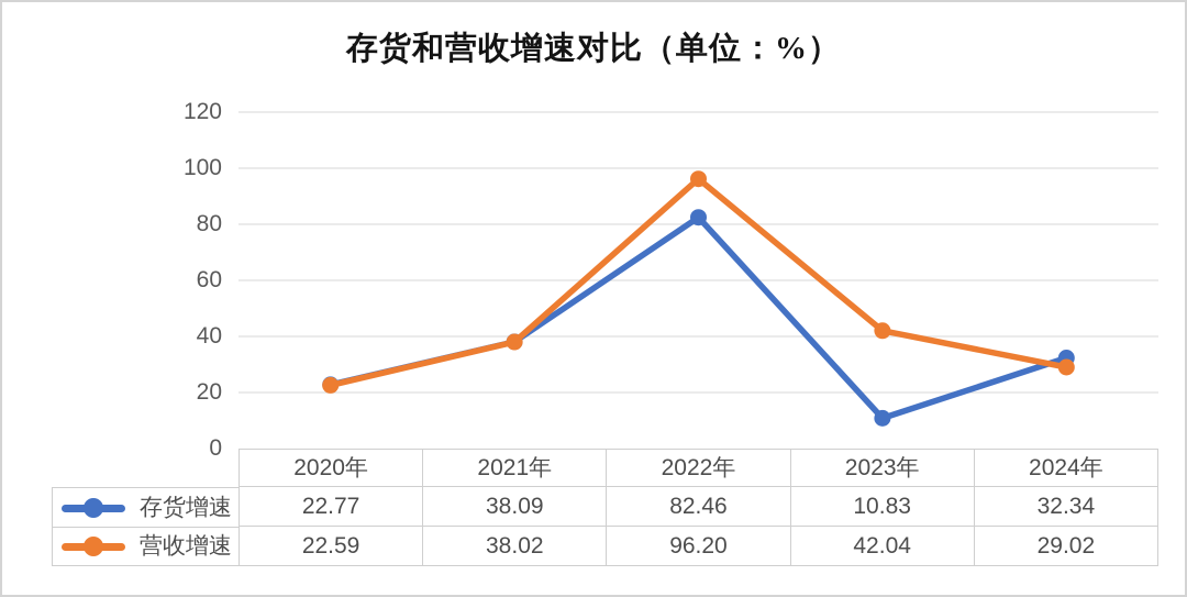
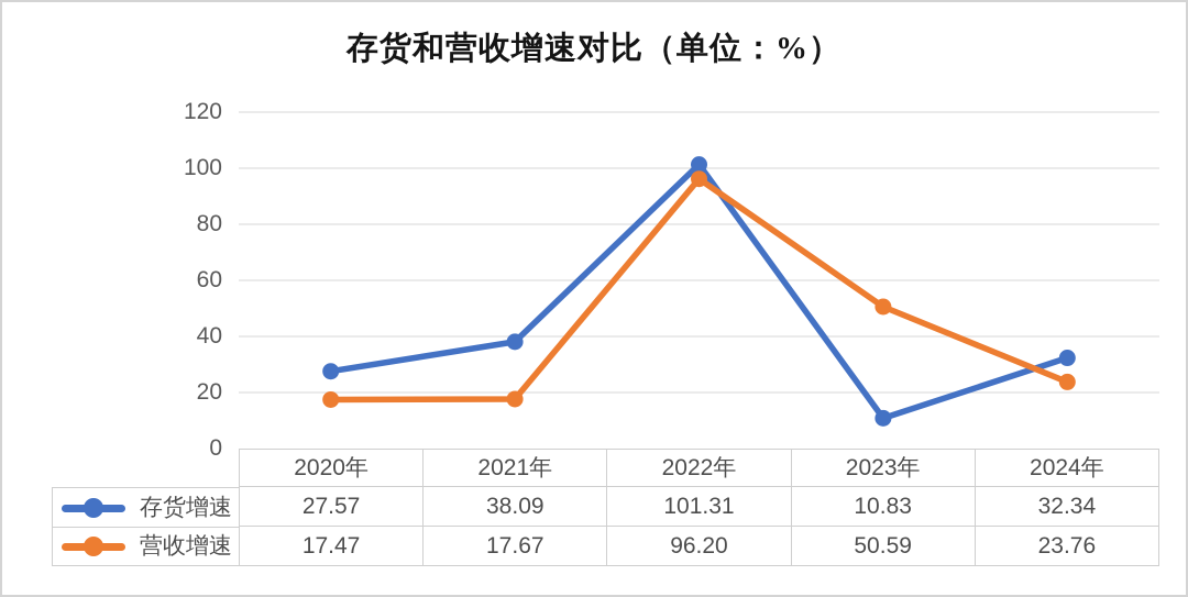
存货增速/2020年: 22.77 -> 27.57
营收增速/2020年: 22.59 -> 17.47
营收增速/2021年: 38.02 -> 17.67
存货增速/2022年: 82.46 -> 101.31
营收增速/2023年: 42.04 -> 50.59
营收增速/2024年: 29.02 -> 23.76
